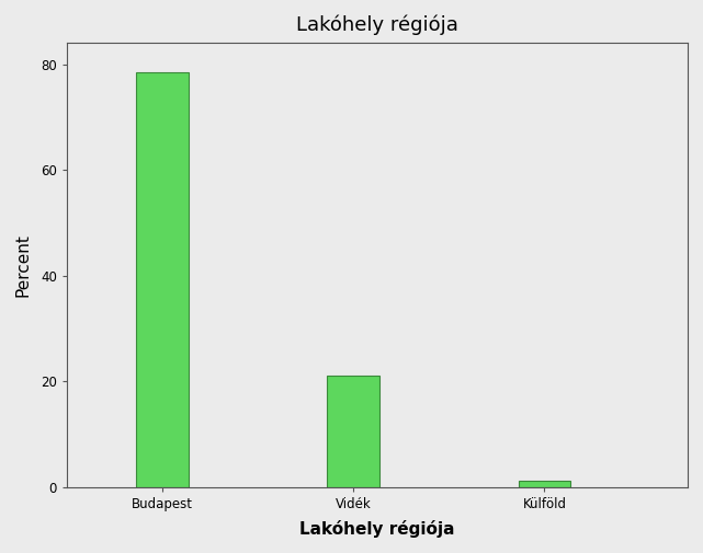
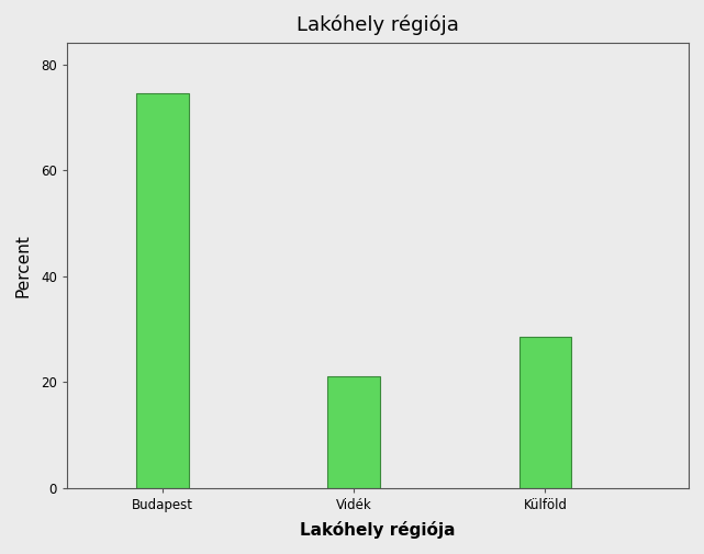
Budapest: 78.5 -> 74.5
Külföld: 1.2 -> 28.5
